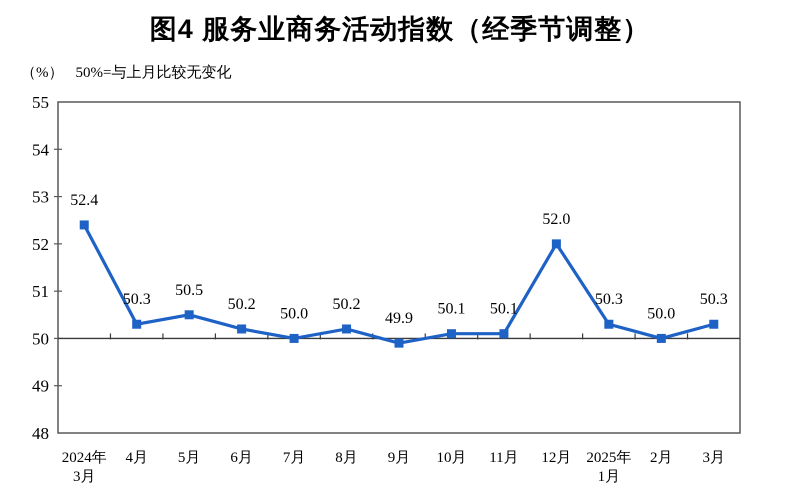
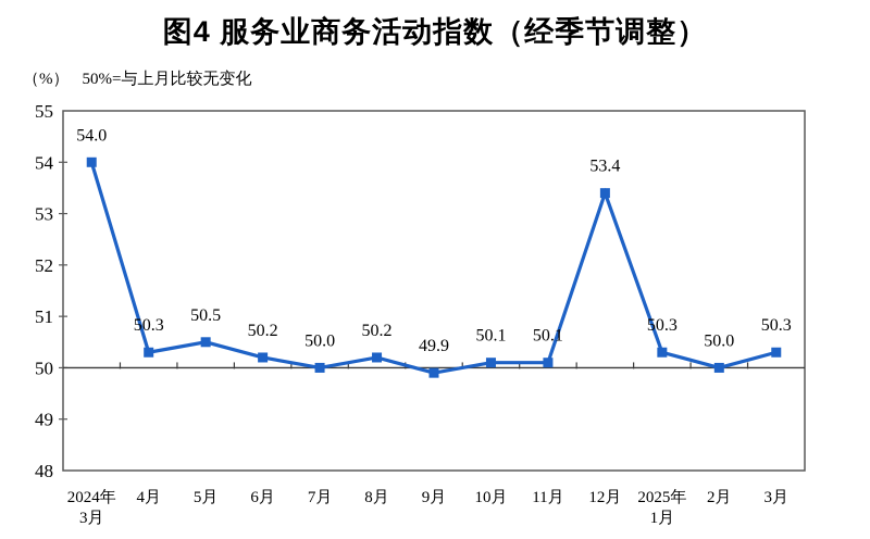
2024年 3月: 52.4 -> 54.0
12月: 52.0 -> 53.4
